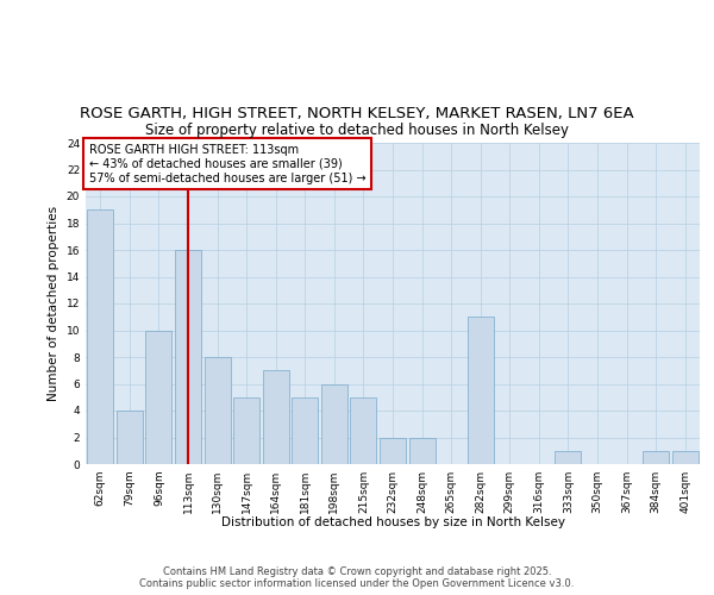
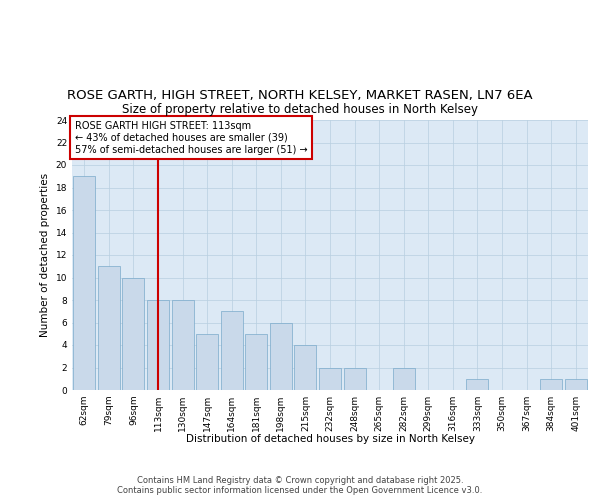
79sqm: 4 -> 11
113sqm: 16 -> 8
215sqm: 5 -> 4
282sqm: 11 -> 2
